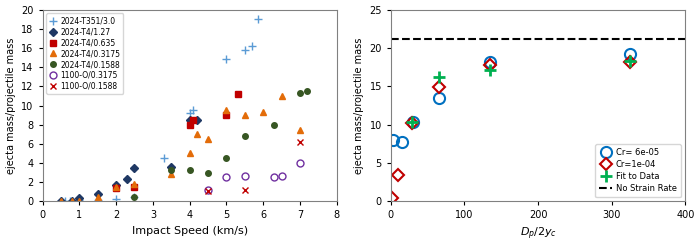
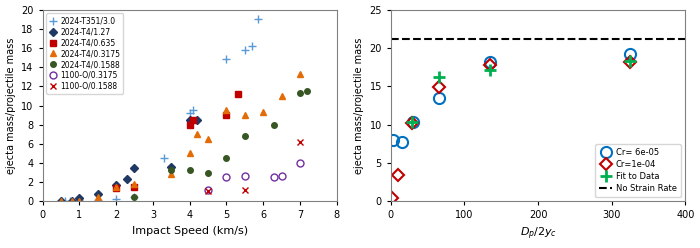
2024-T4/0.3175/7: 7.4 -> 13.3
